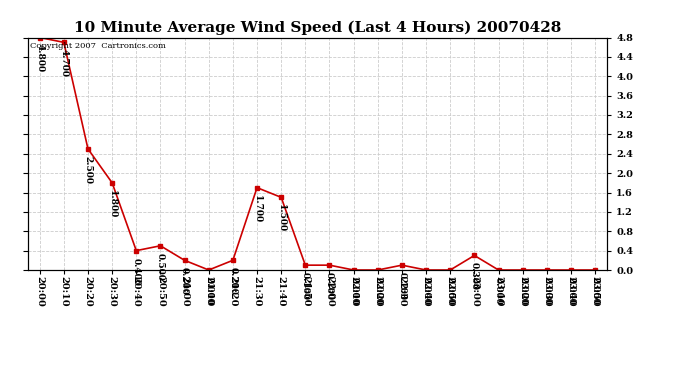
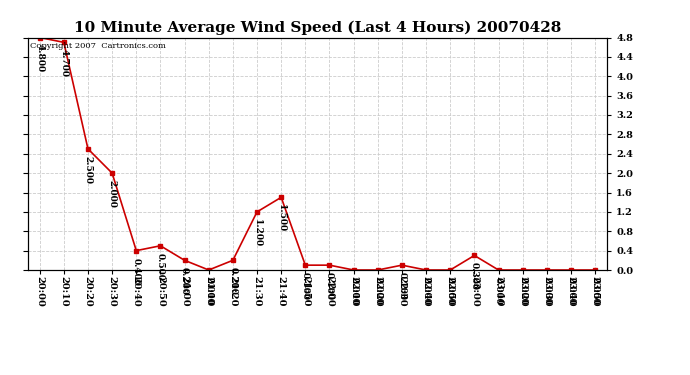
20:30: 1.800 -> 2.000
21:30: 1.700 -> 1.200
